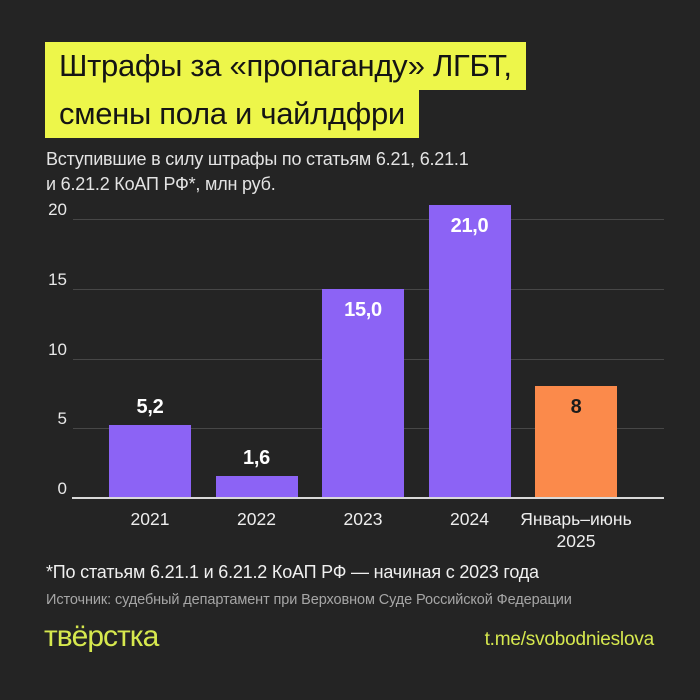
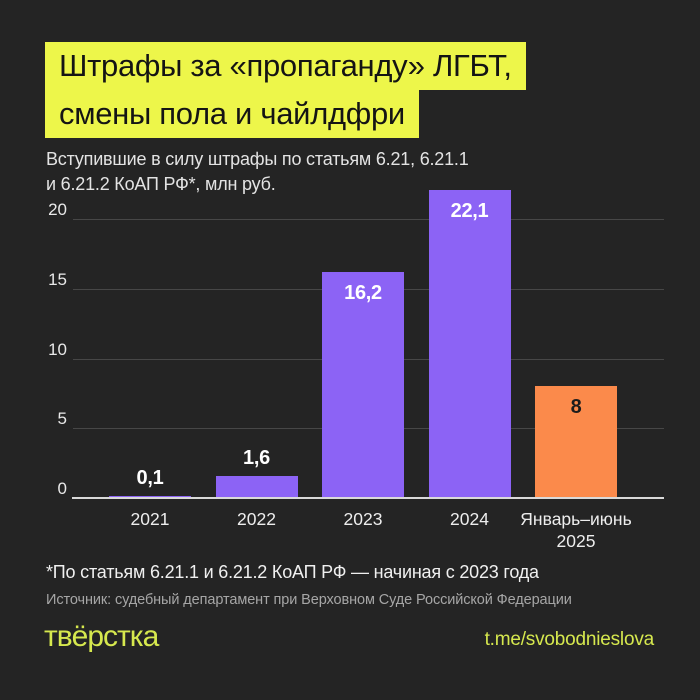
2021: 5,2 -> 0,1
2023: 15,0 -> 16,2
2024: 21,0 -> 22,1
